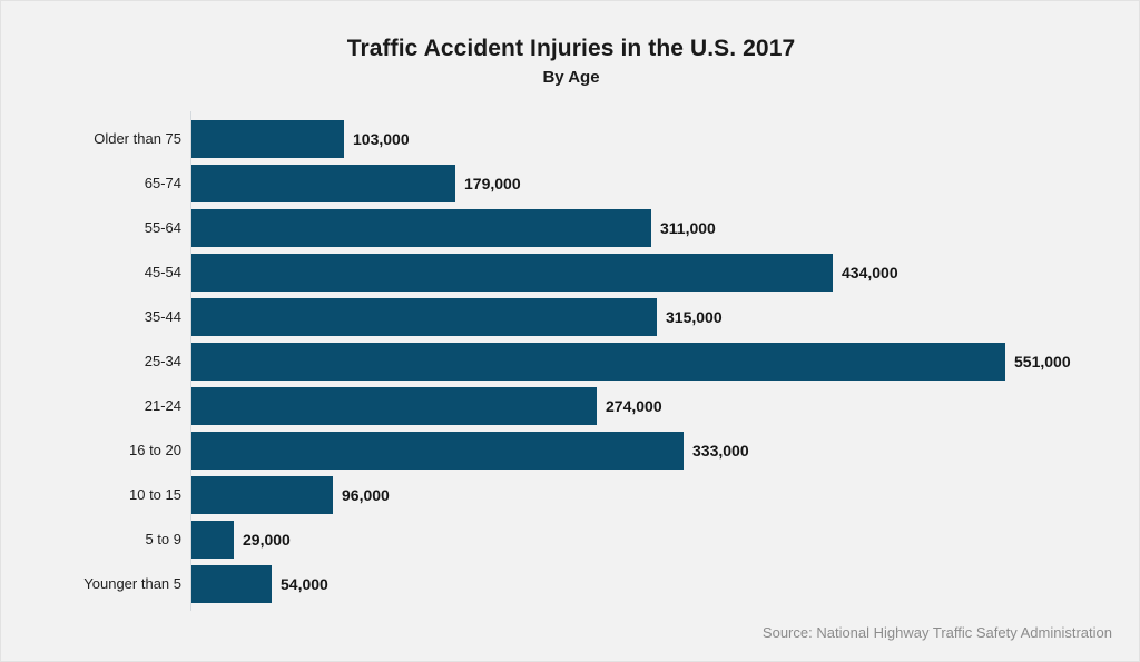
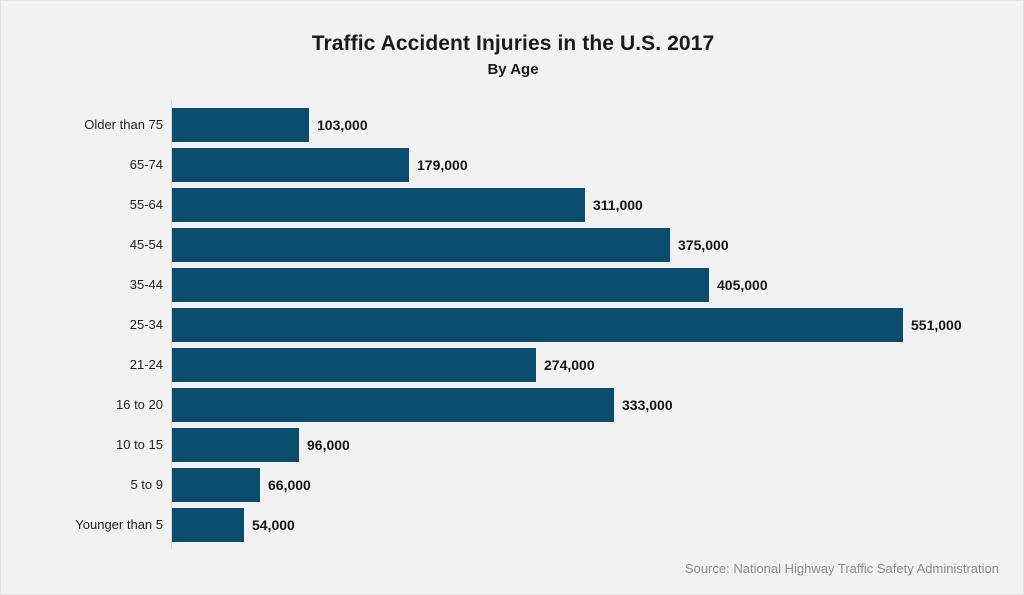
45-54: 434,000 -> 375,000
35-44: 315,000 -> 405,000
5 to 9: 29,000 -> 66,000
